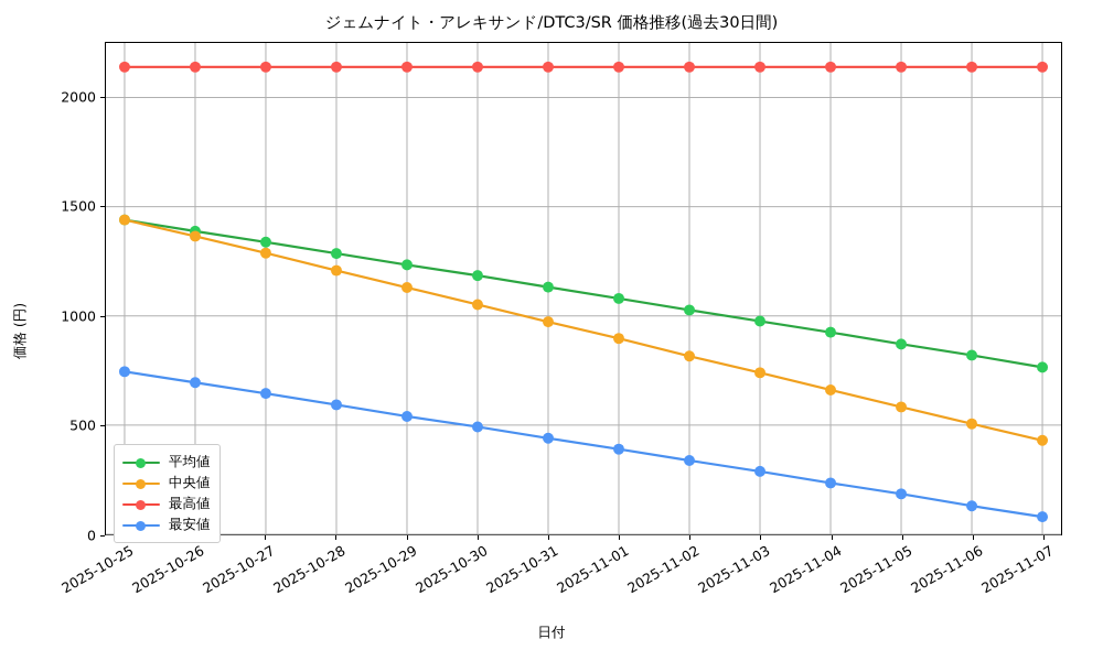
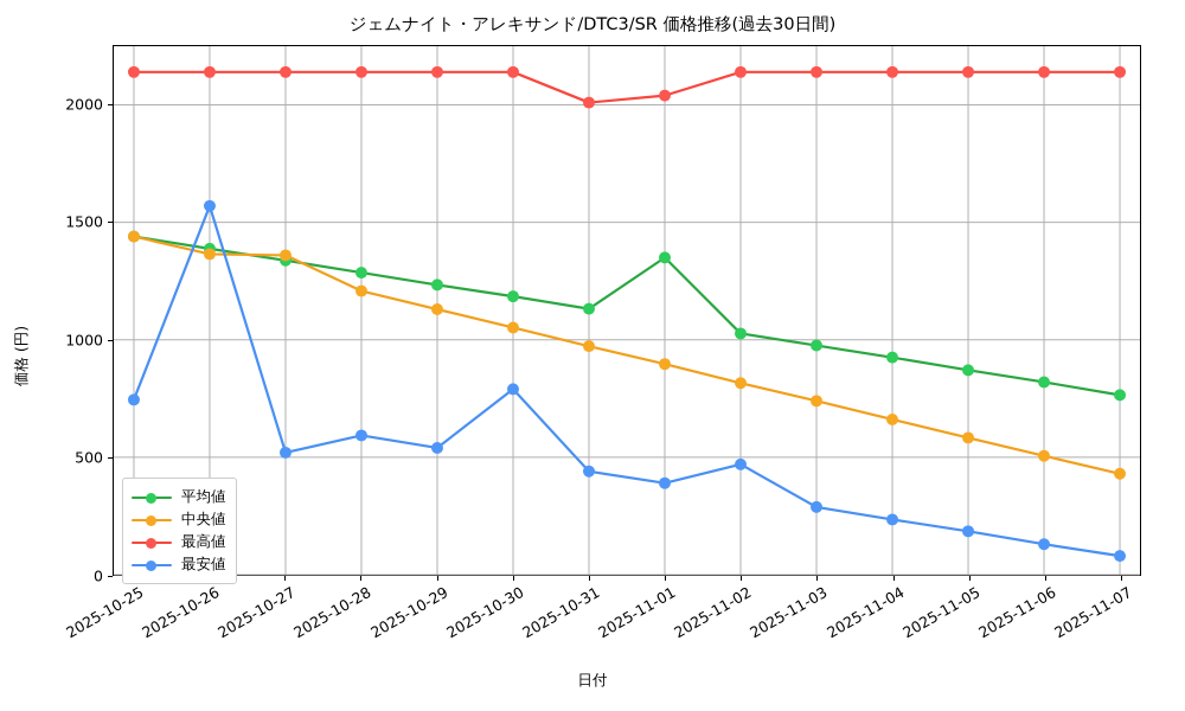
最安値/2025-10-26: 700 -> 1570
中央値/2025-10-27: 1290 -> 1360
最安値/2025-10-27: 640 -> 520
最安値/2025-10-30: 490 -> 790
最高値/2025-10-31: 2140 -> 2010
平均値/2025-11-01: 1080 -> 1350
最高値/2025-11-01: 2140 -> 2040
最安値/2025-11-02: 340 -> 470
